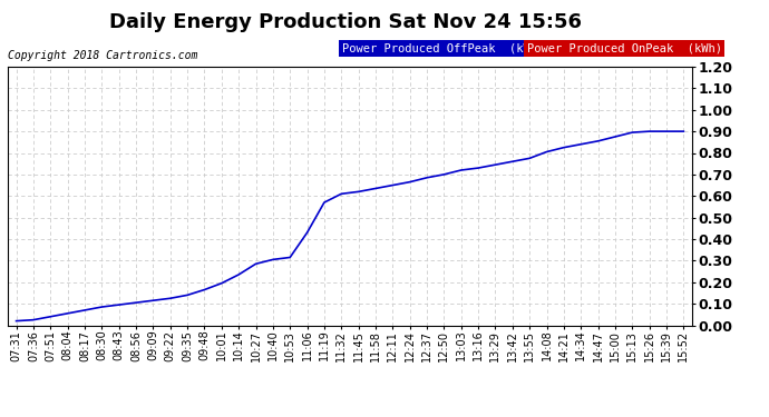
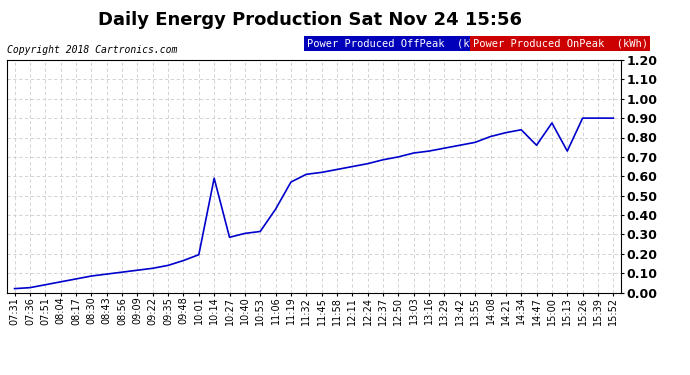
10:14: 0.23 -> 0.59
14:47: 0.85 -> 0.76
15:13: 0.90 -> 0.73
